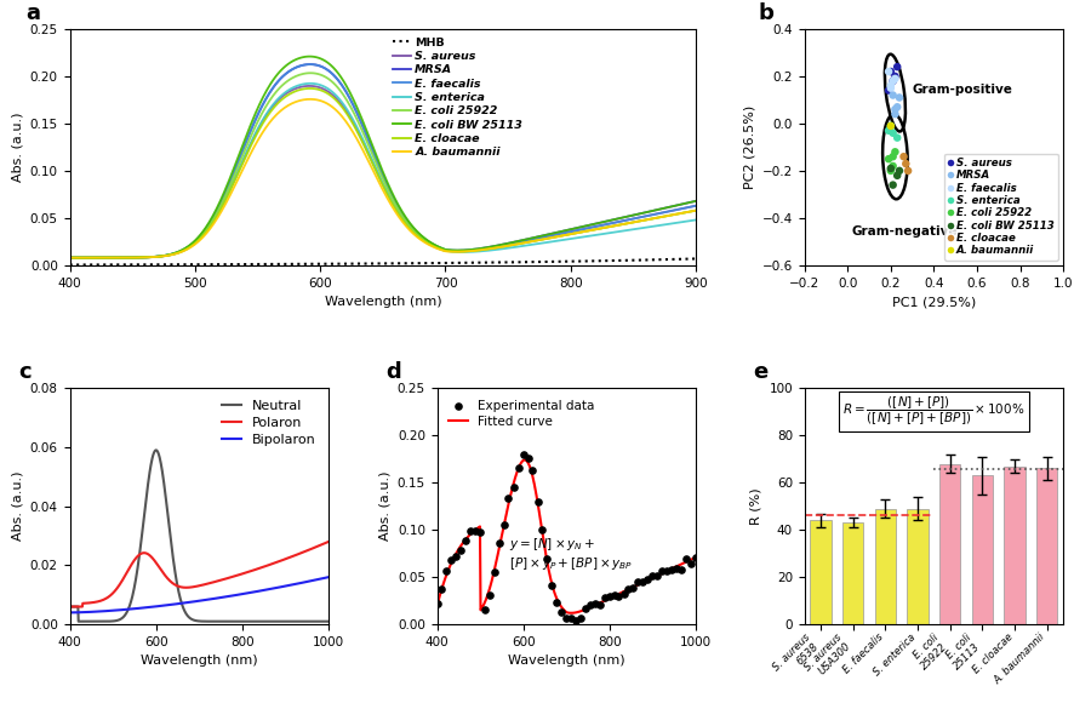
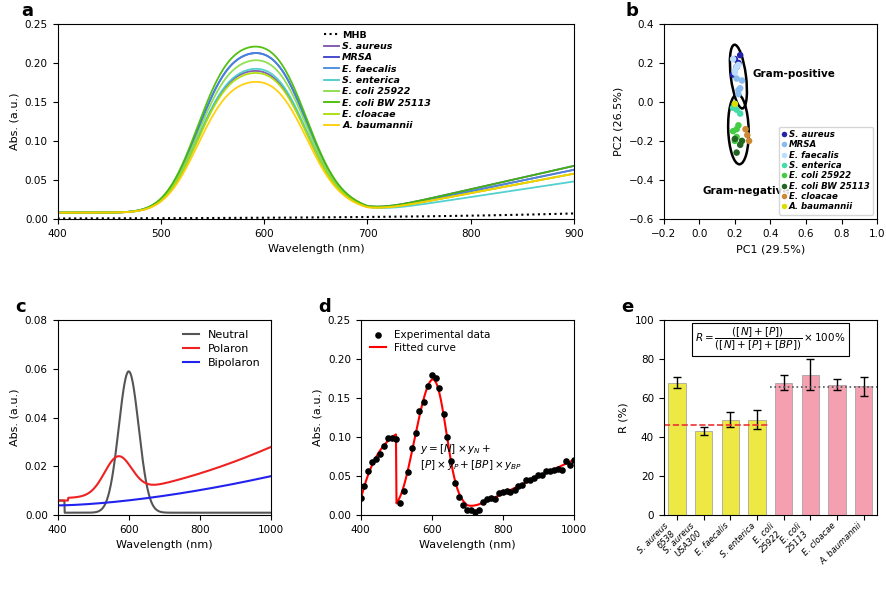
S. aureus 6538: 44 -> 68
E. coli 25113: 63 -> 72
